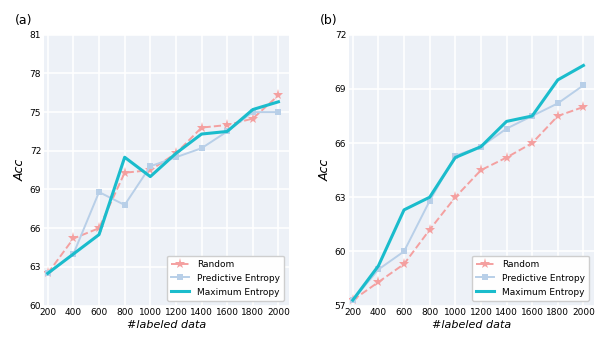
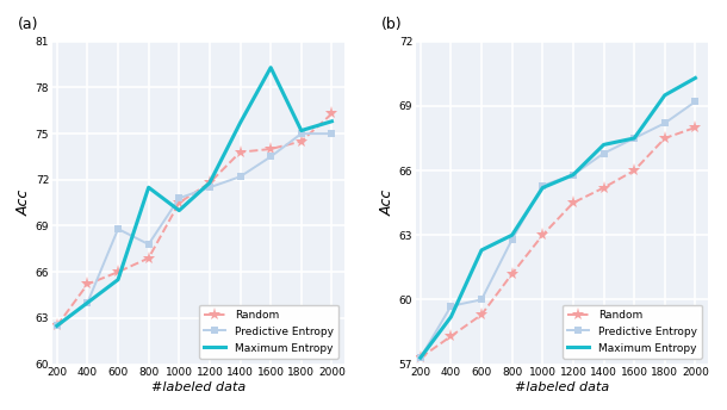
(a)/Random/800: 70.3 -> 66.9
(a)/Maximum Entropy/1400: 73.3 -> 75.7
(a)/Maximum Entropy/1600: 73.5 -> 79.3
(b)/Predictive Entropy/400: 59.0 -> 59.7
